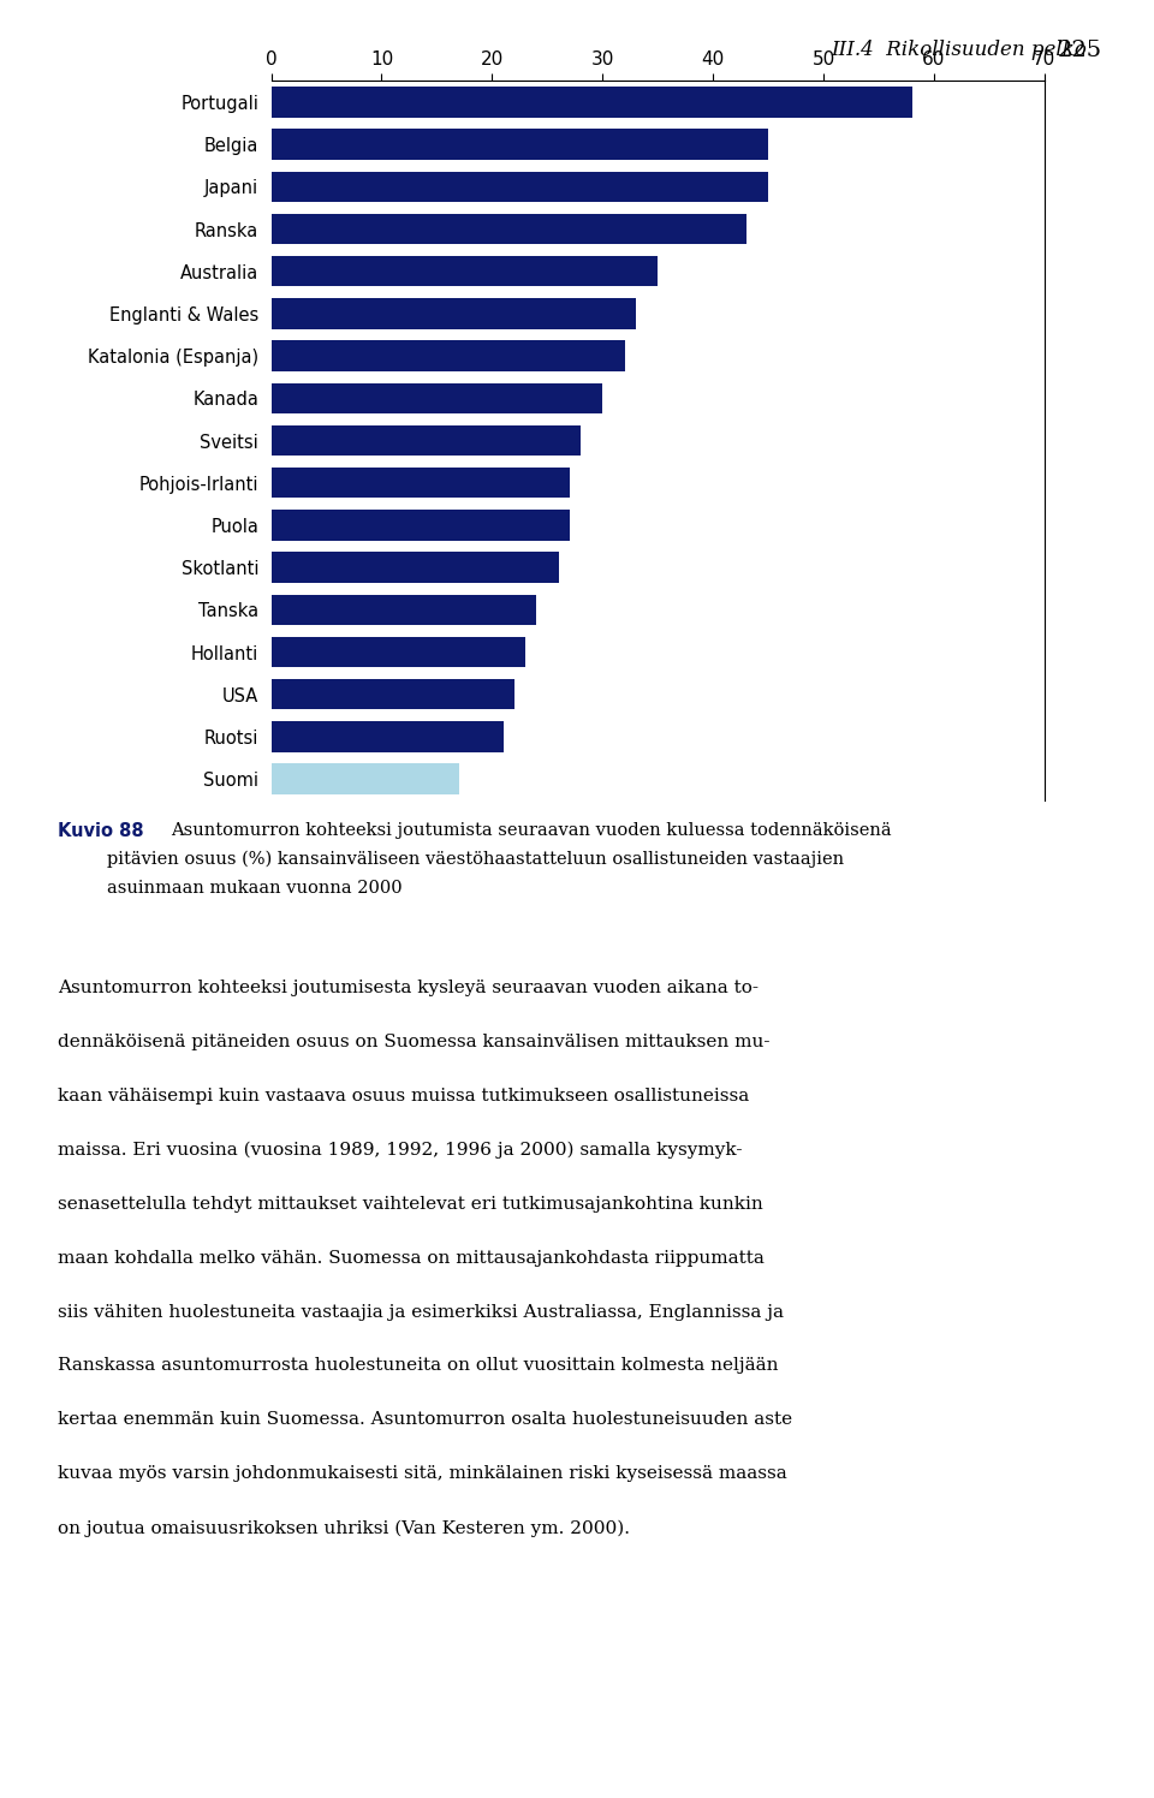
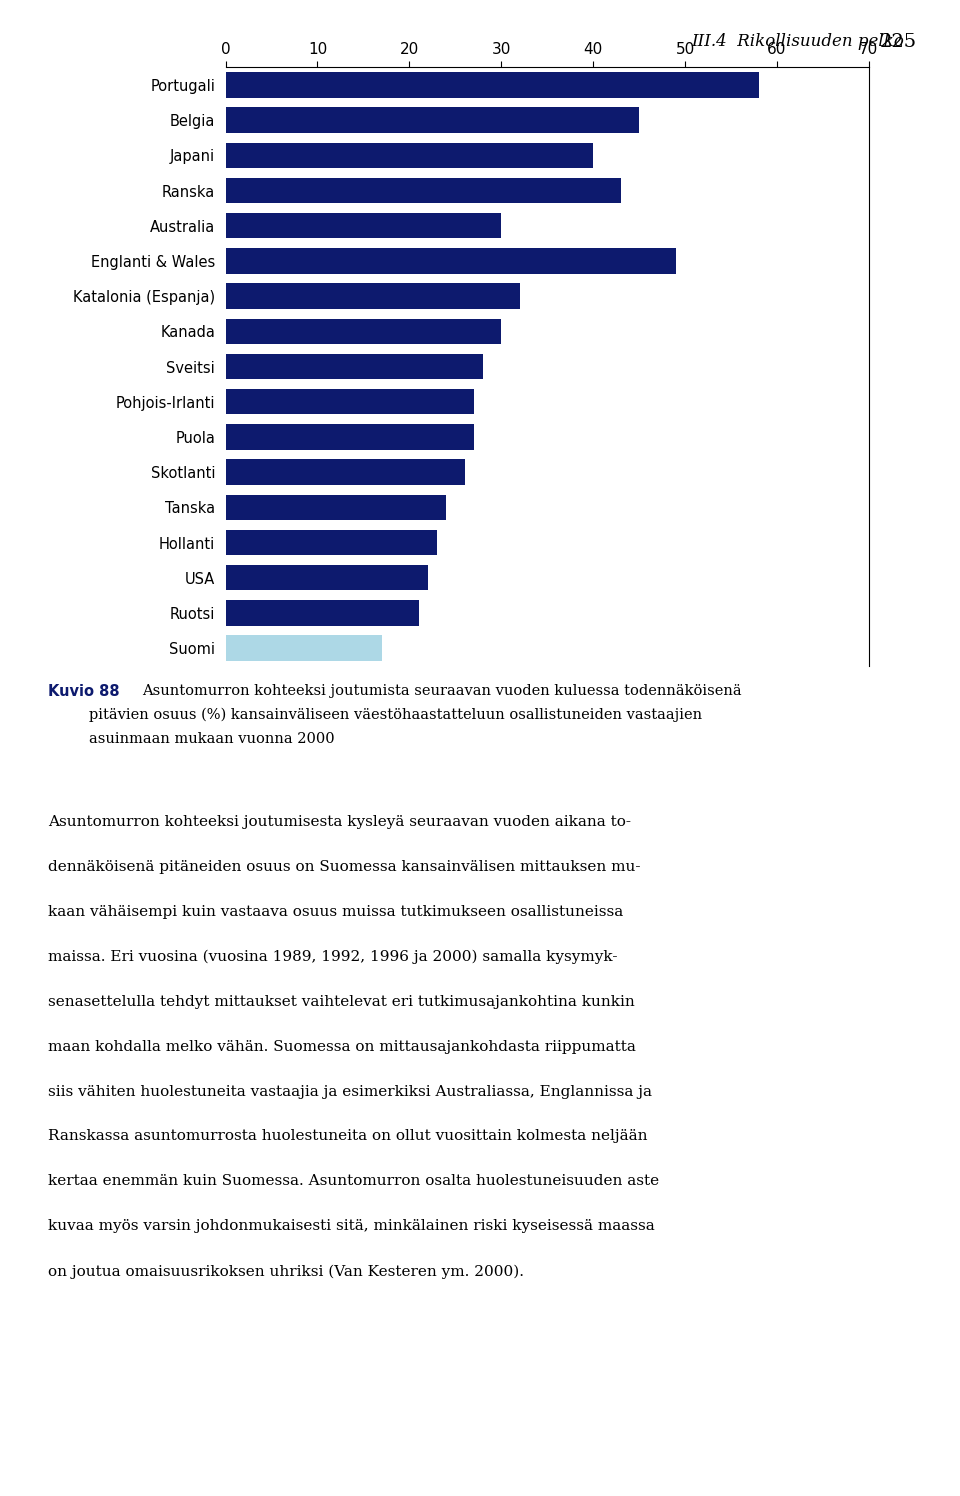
Japani: 45 -> 40
Australia: 35 -> 30
Englanti & Wales: 33 -> 49
